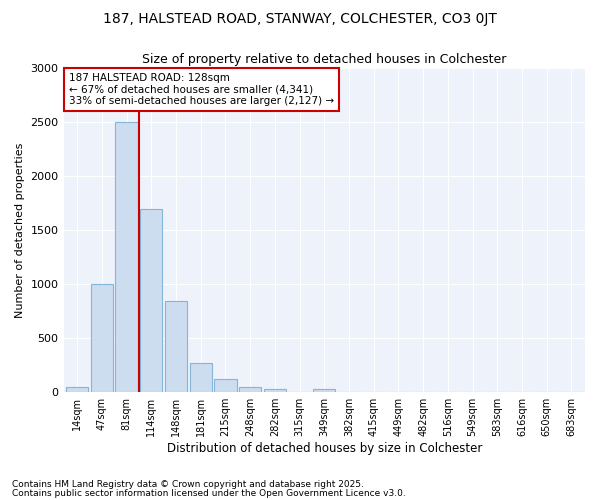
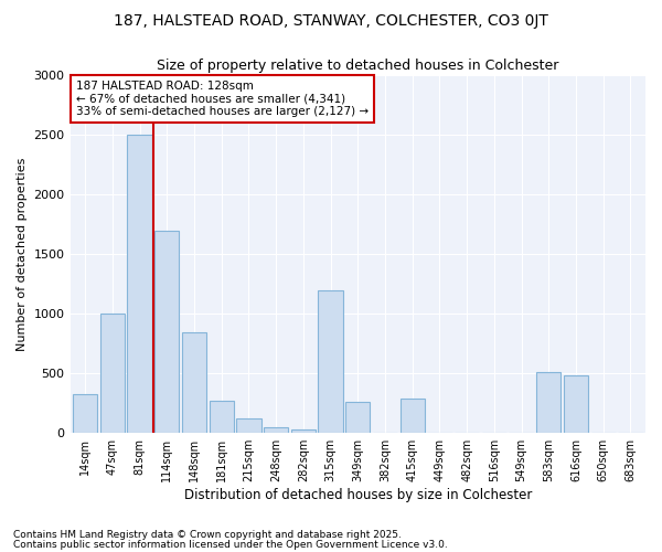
14sqm: 50 -> 330
315sqm: 0 -> 1200
349sqm: 30 -> 260
415sqm: 0 -> 290
583sqm: 0 -> 510
616sqm: 0 -> 480
